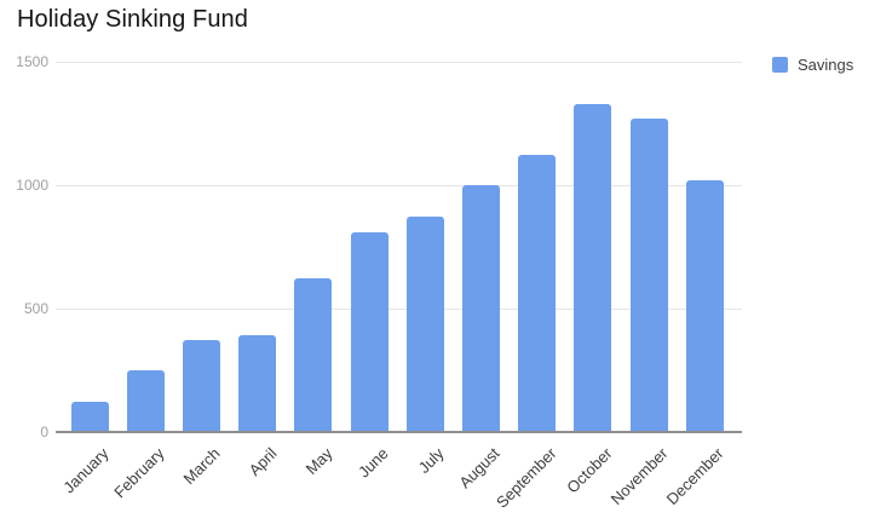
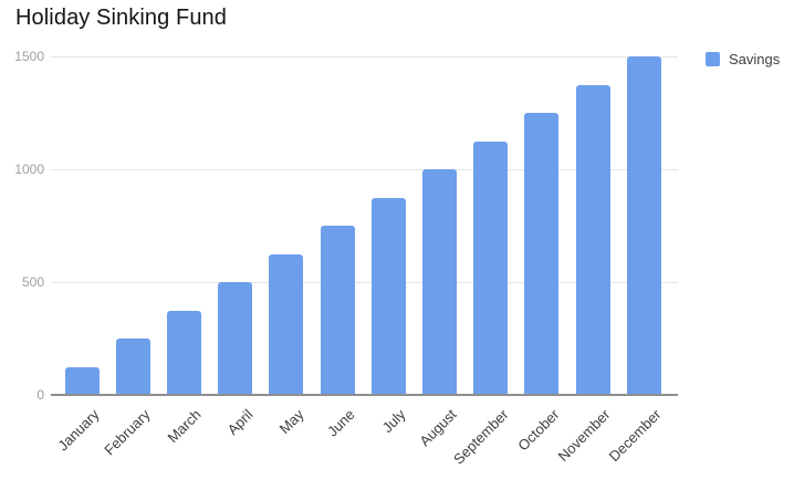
April: 390 -> 500
June: 810 -> 750
October: 1330 -> 1250
November: 1270 -> 1380
December: 1020 -> 1500
